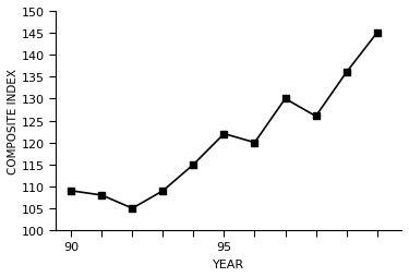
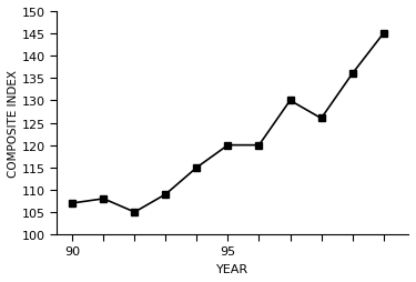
90: 109 -> 107
95: 122 -> 120
